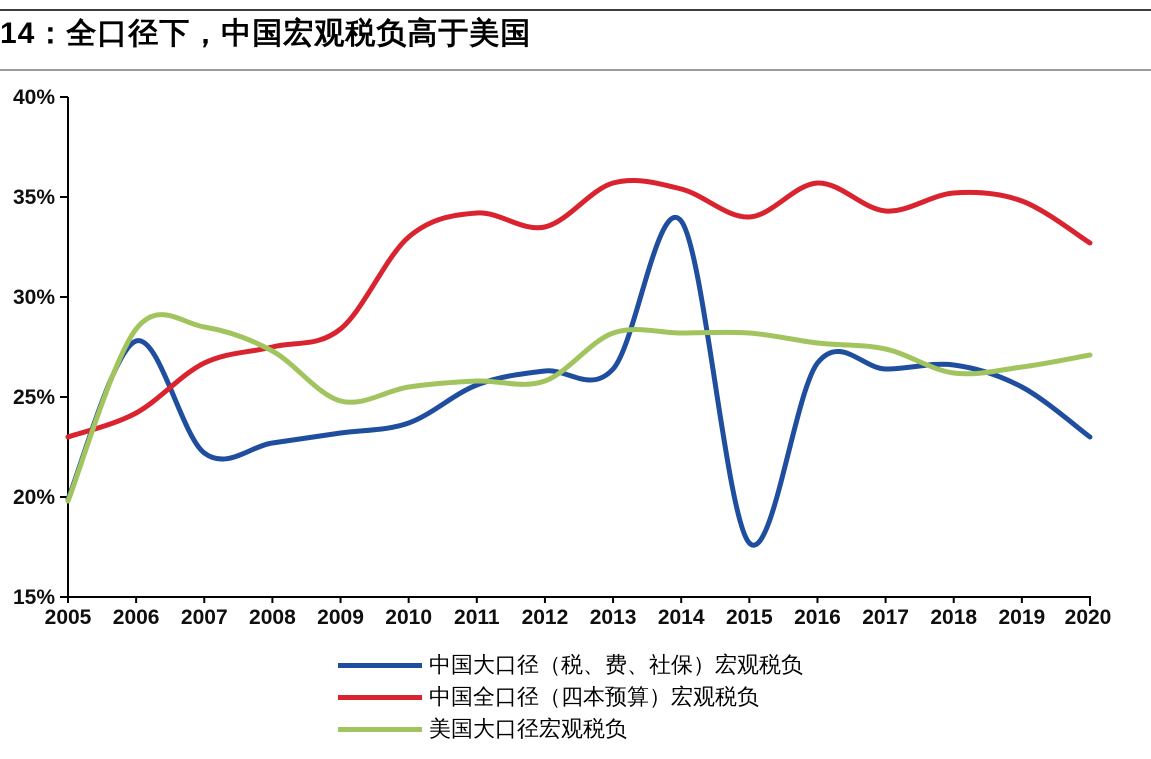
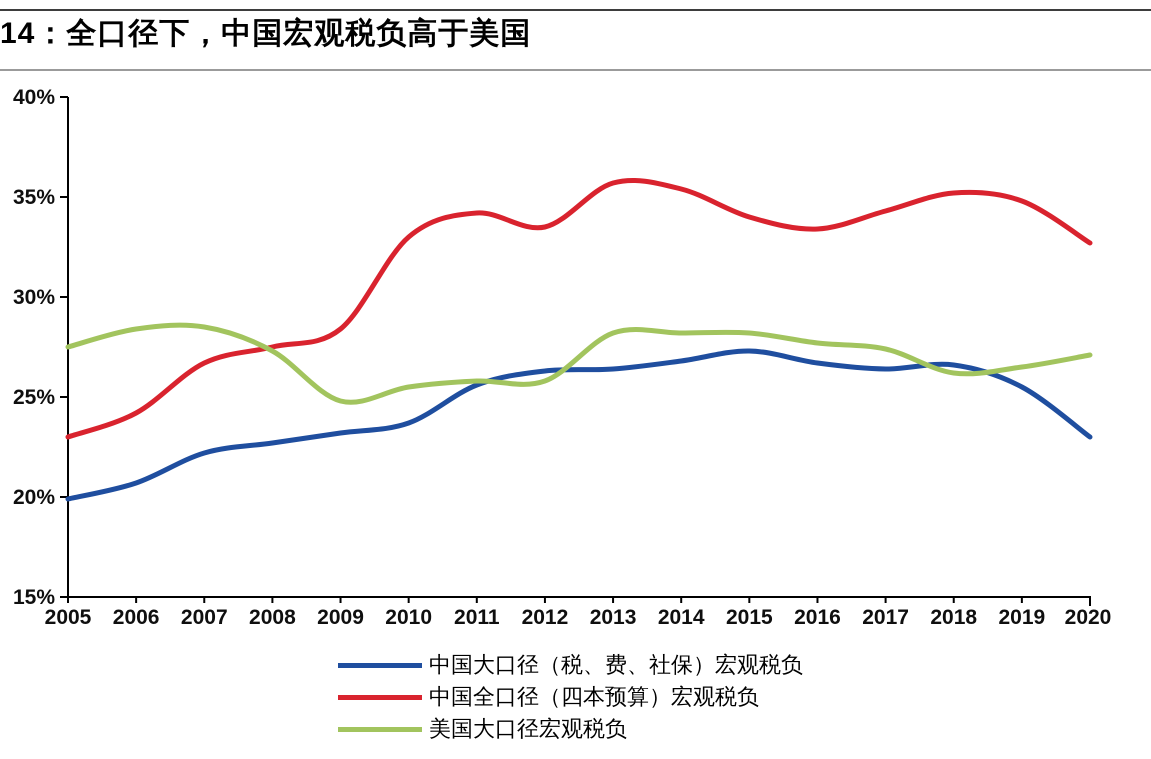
美国大口径宏观税负/2005: 19.8% -> 27.5%
中国大口径（税、费、社保）宏观税负/2006: 27.8% -> 20.7%
中国大口径（税、费、社保）宏观税负/2014: 33.8% -> 26.8%
中国大口径（税、费、社保）宏观税负/2015: 17.7% -> 27.3%
中国全口径（四本预算）宏观税负/2016: 35.7% -> 33.4%
